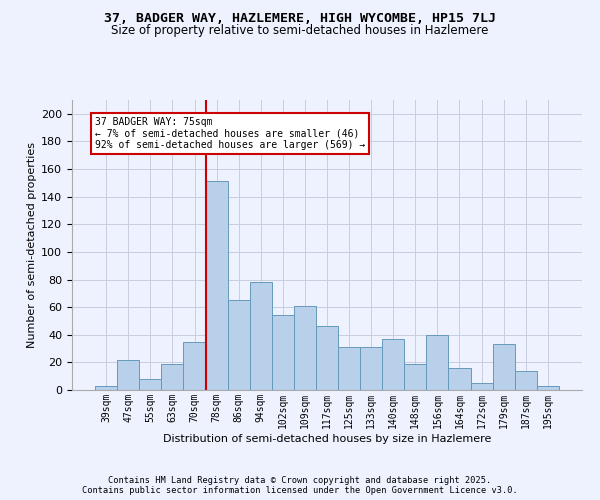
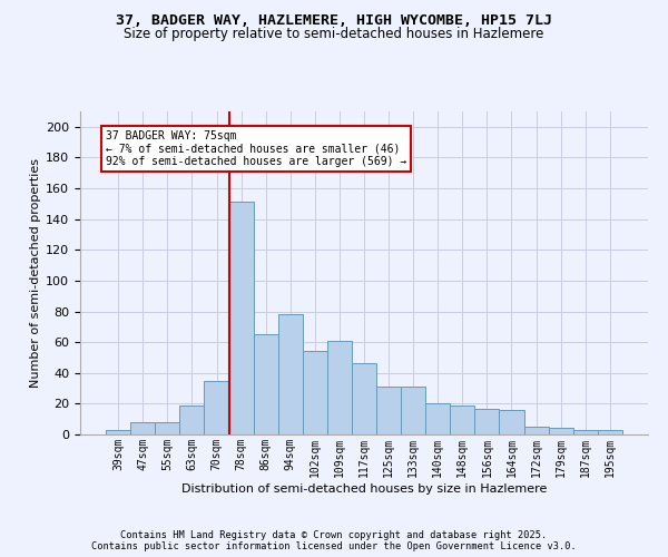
47sqm: 22 -> 8
140sqm: 37 -> 20
156sqm: 40 -> 17
179sqm: 33 -> 4
187sqm: 14 -> 3
